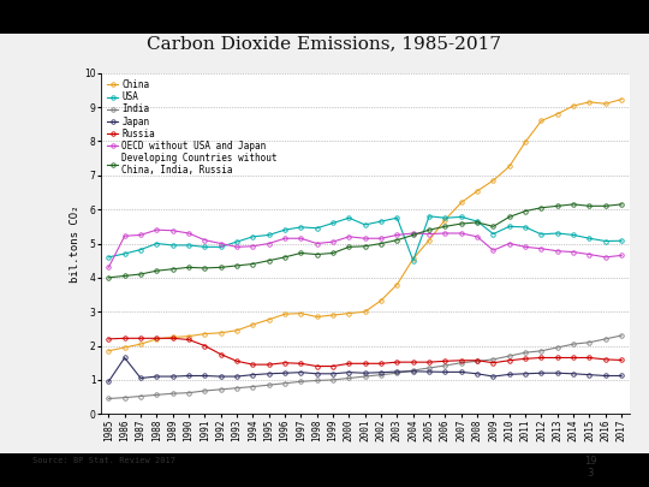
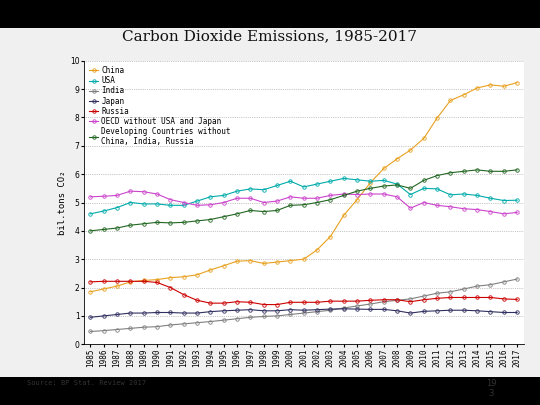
OECD without USA and Japan/1985: 4.30 -> 5.20
Japan/1986: 1.65 -> 1.00
USA/2004: 4.50 -> 5.85
